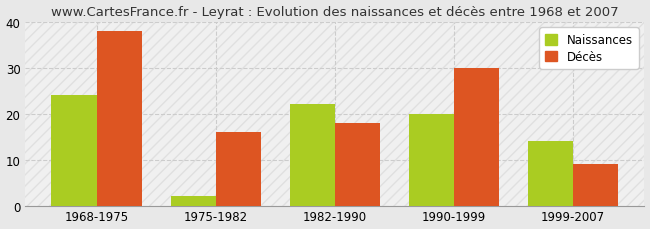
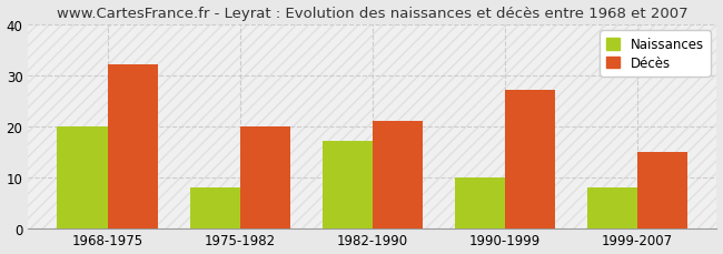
Naissances/1968-1975: 24 -> 20
Décès/1968-1975: 38 -> 32
Naissances/1975-1982: 2 -> 8
Décès/1975-1982: 16 -> 20
Naissances/1982-1990: 22 -> 17
Décès/1982-1990: 18 -> 21
Naissances/1990-1999: 20 -> 10
Décès/1990-1999: 30 -> 27
Naissances/1999-2007: 14 -> 8
Décès/1999-2007: 9 -> 15
